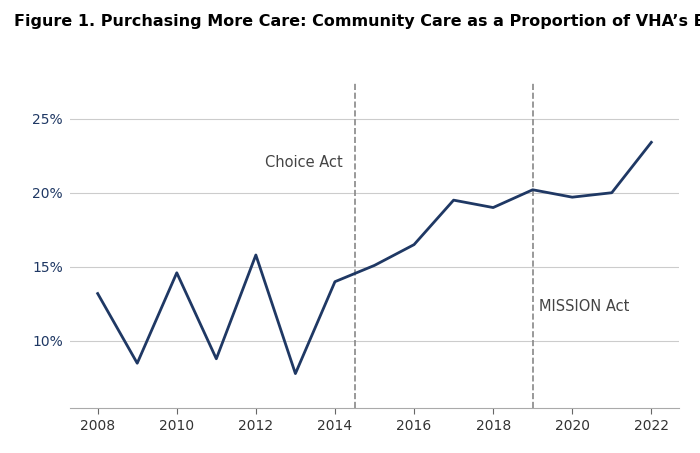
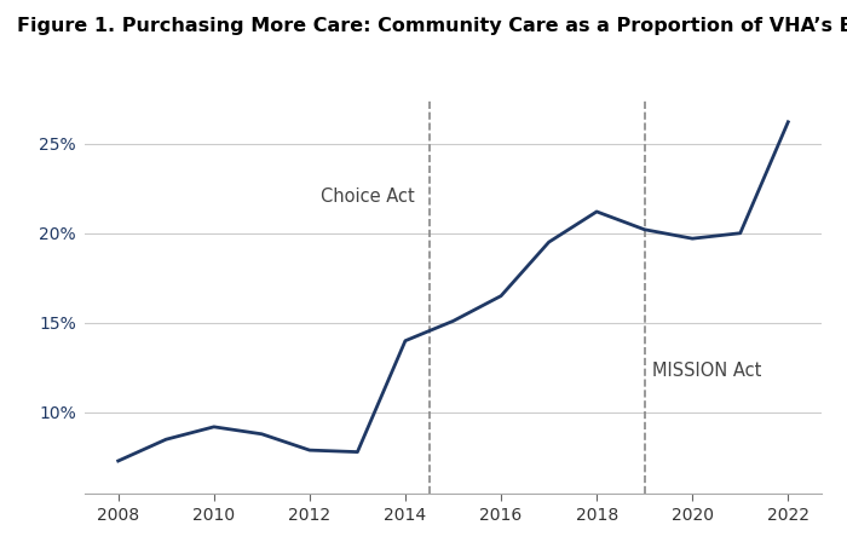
2008: 13.2% -> 7.3%
2010: 14.6% -> 9.2%
2012: 15.8% -> 7.9%
2018: 19.0% -> 21.2%
2022: 23.4% -> 26.2%
